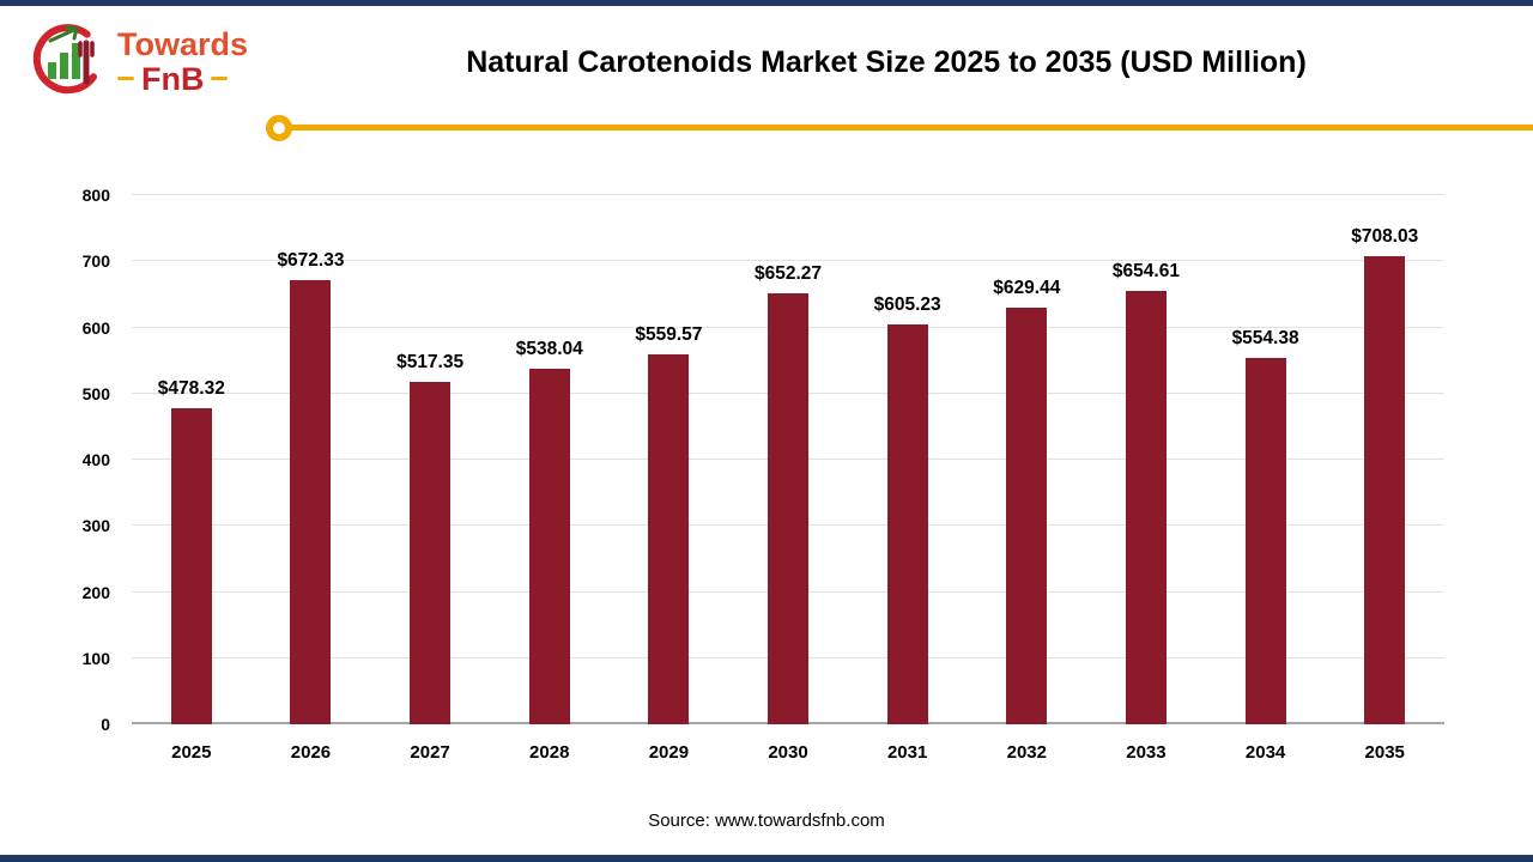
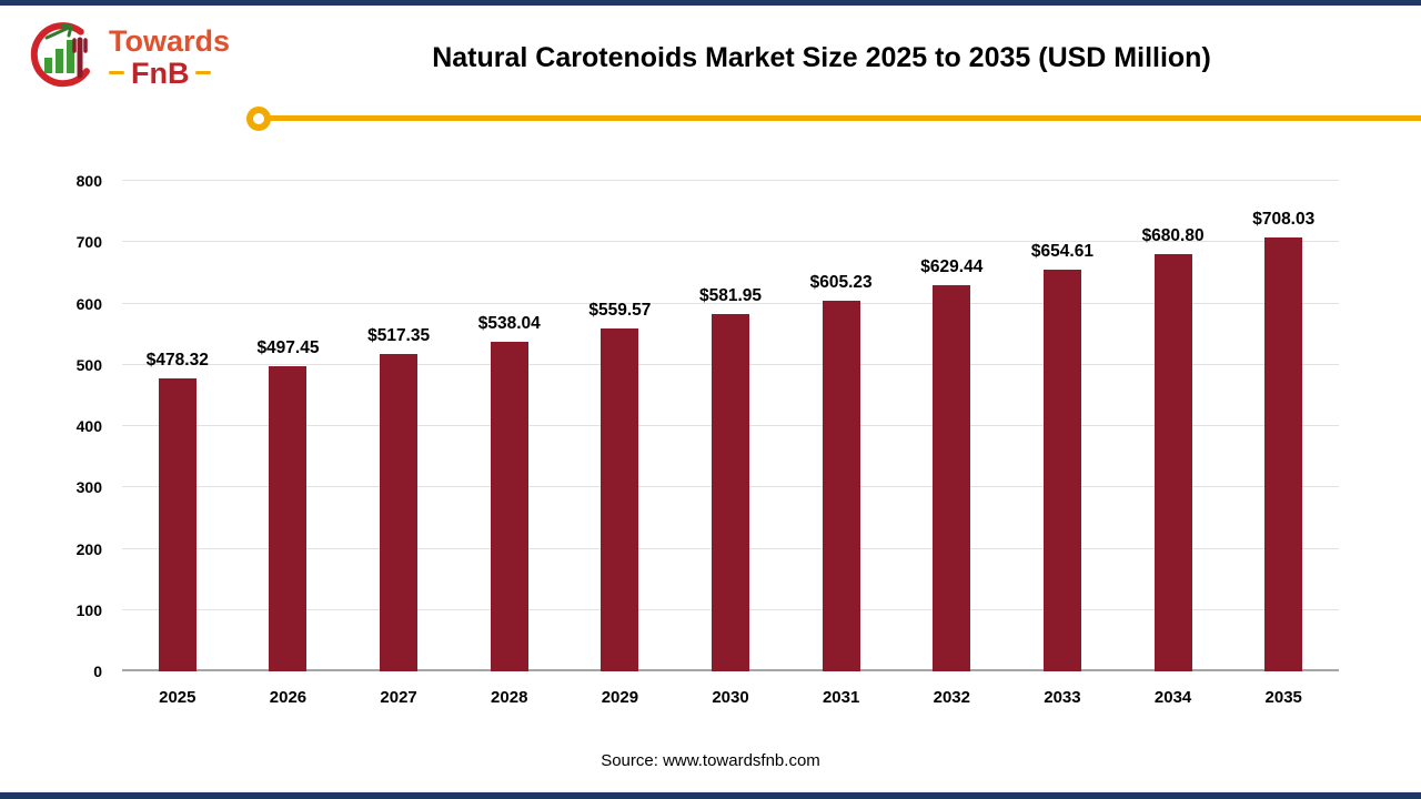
2026: $672.33 -> $497.45
2030: $652.27 -> $581.95
2034: $554.38 -> $680.80
